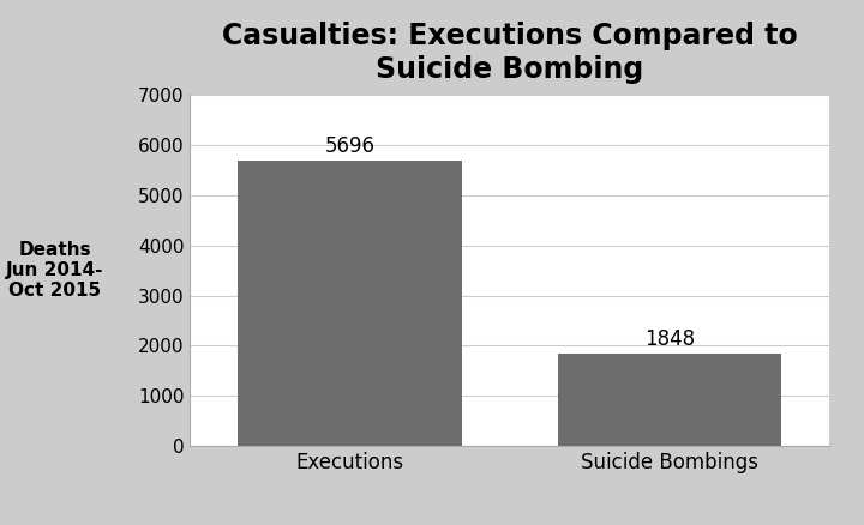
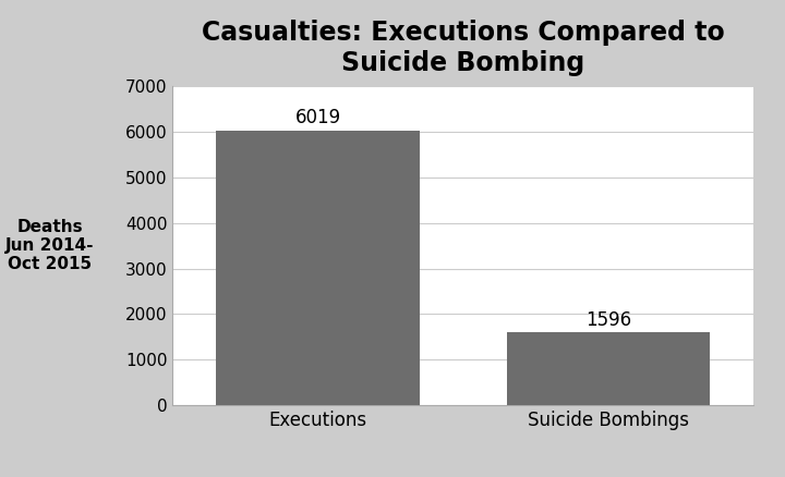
Executions: 5696 -> 6019
Suicide Bombings: 1848 -> 1596
